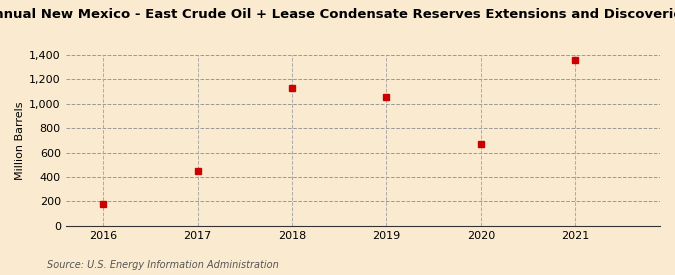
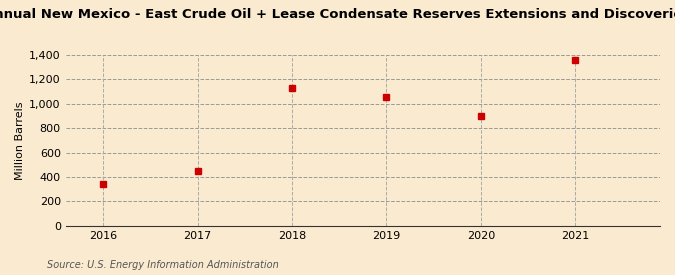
2016: 180 -> 340
2020: 670 -> 900
